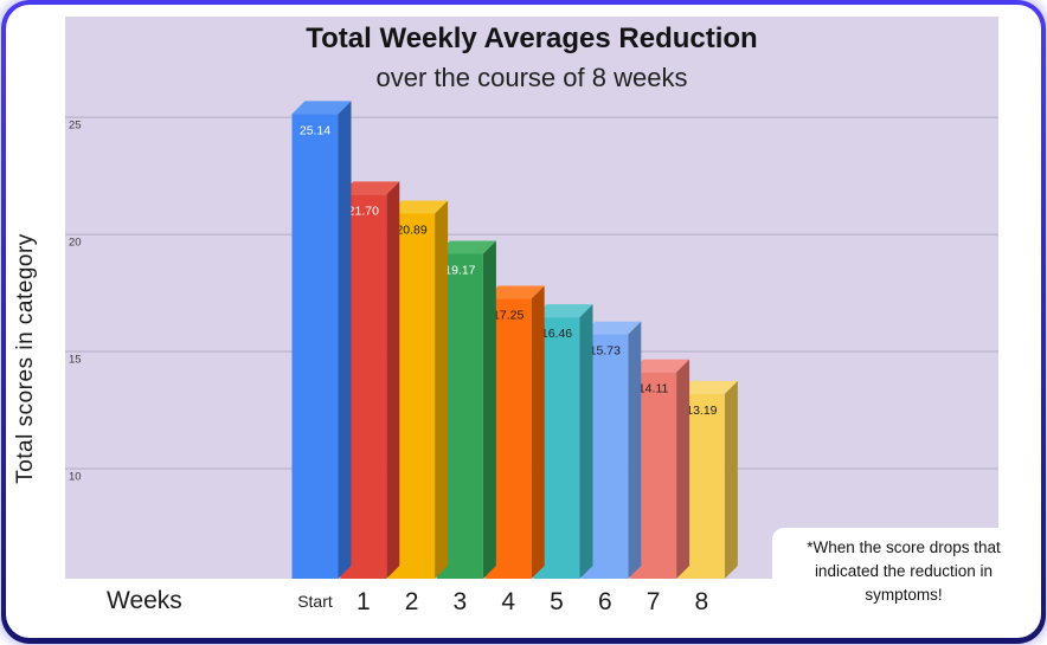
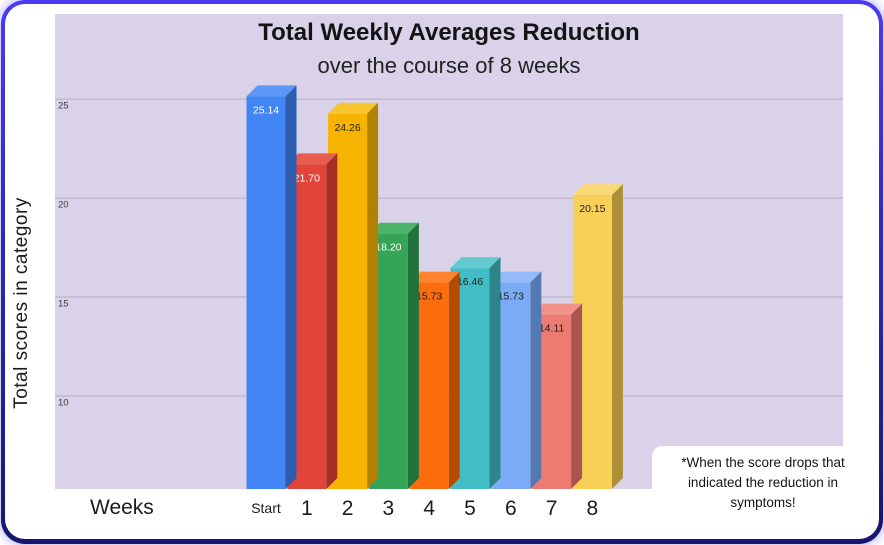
2: 20.89 -> 24.26
3: 19.17 -> 18.20
4: 17.25 -> 15.73
8: 13.19 -> 20.15
